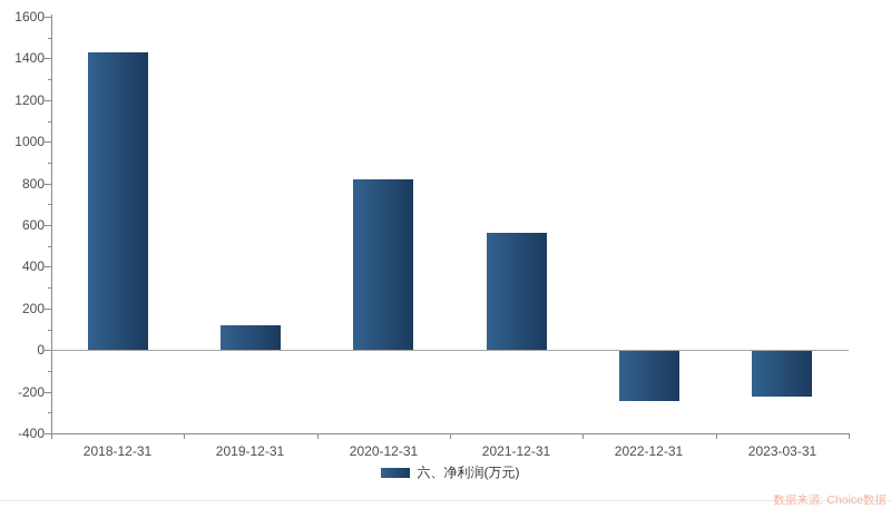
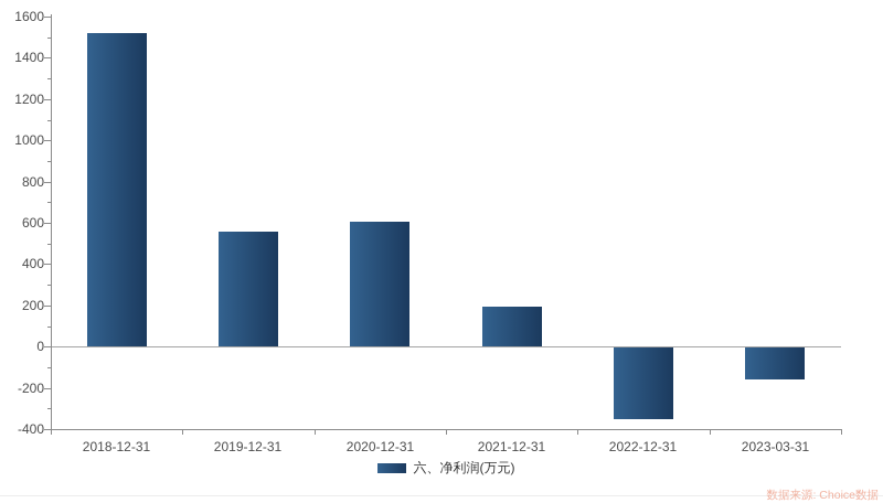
2018-12-31: 1430 -> 1520
2019-12-31: 120 -> 560
2020-12-31: 820 -> 600
2021-12-31: 560 -> 200
2022-12-31: -240 -> -340
2023-03-31: -220 -> -160
